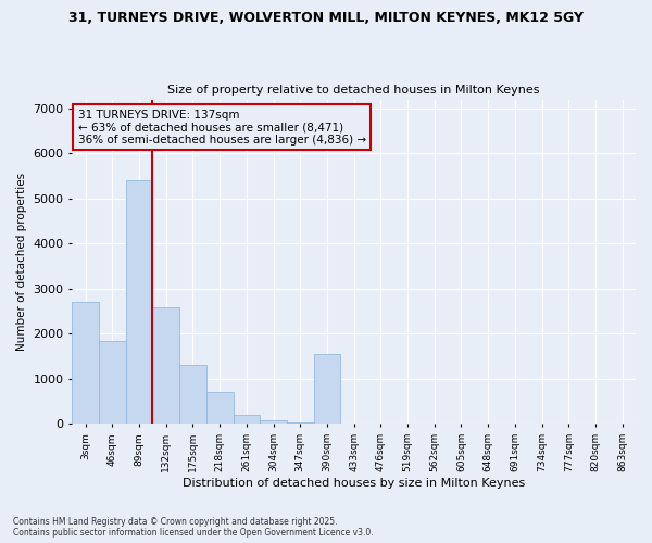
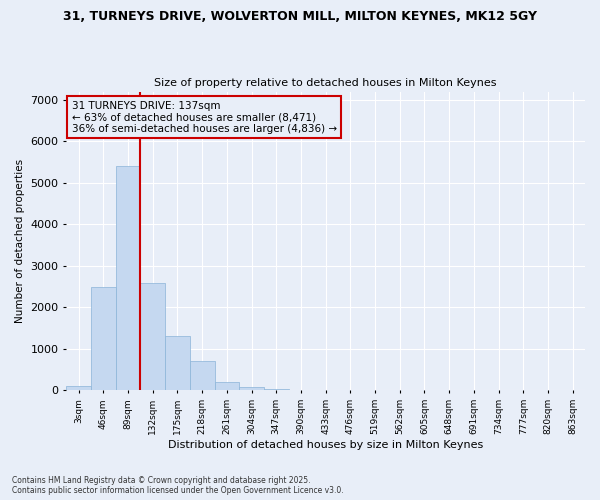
3sqm: 2700 -> 100
46sqm: 1850 -> 2500
390sqm: 1550 -> 10
